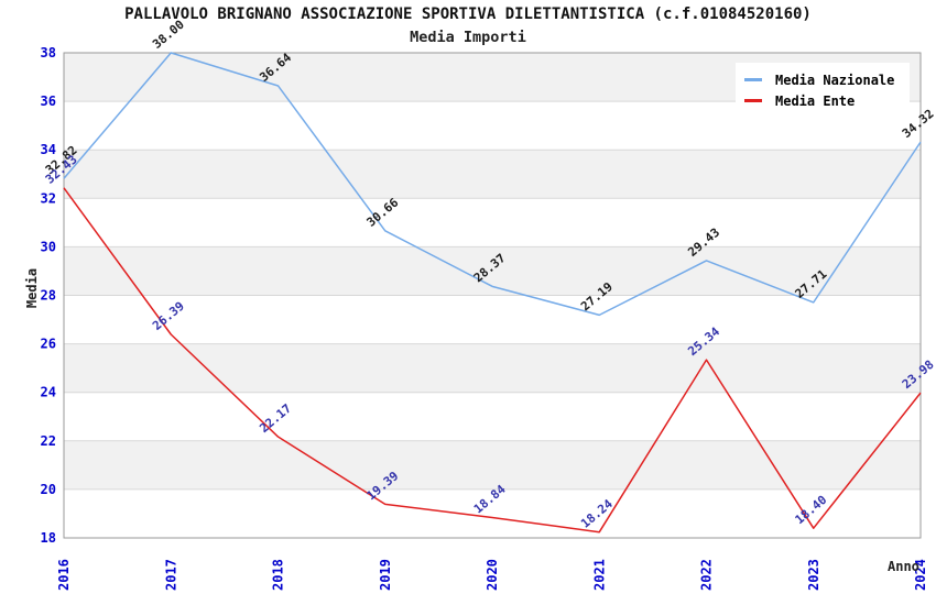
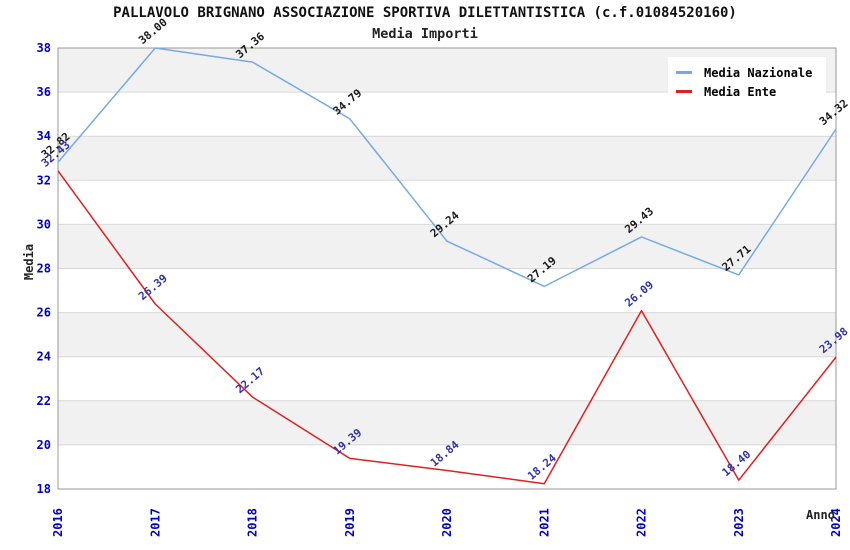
Media Nazionale/2018: 36.64 -> 37.36
Media Nazionale/2019: 30.66 -> 34.79
Media Nazionale/2020: 28.37 -> 29.24
Media Ente/2022: 25.34 -> 26.09
